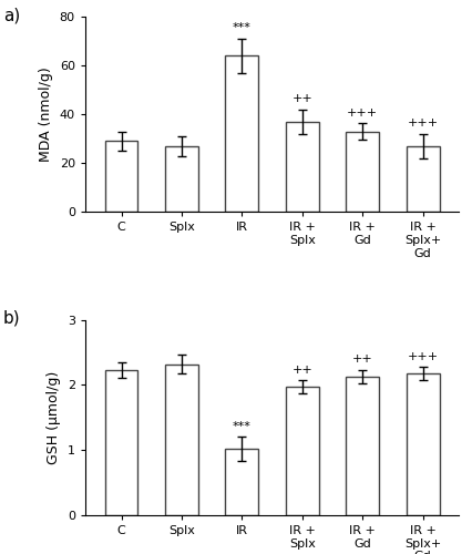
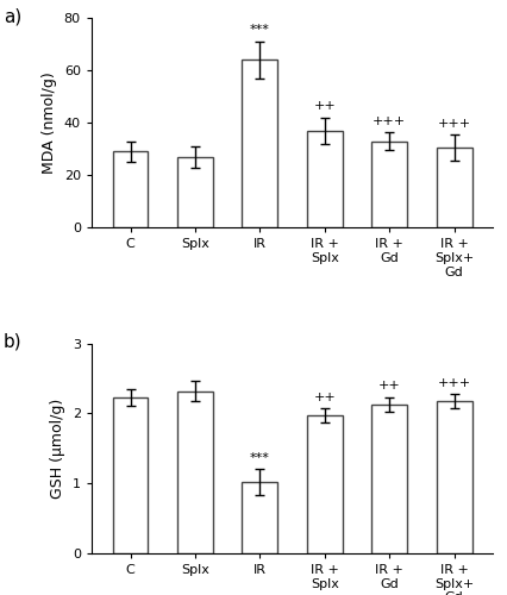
IR + Splx+ Gd: 27.0 -> 30.5
